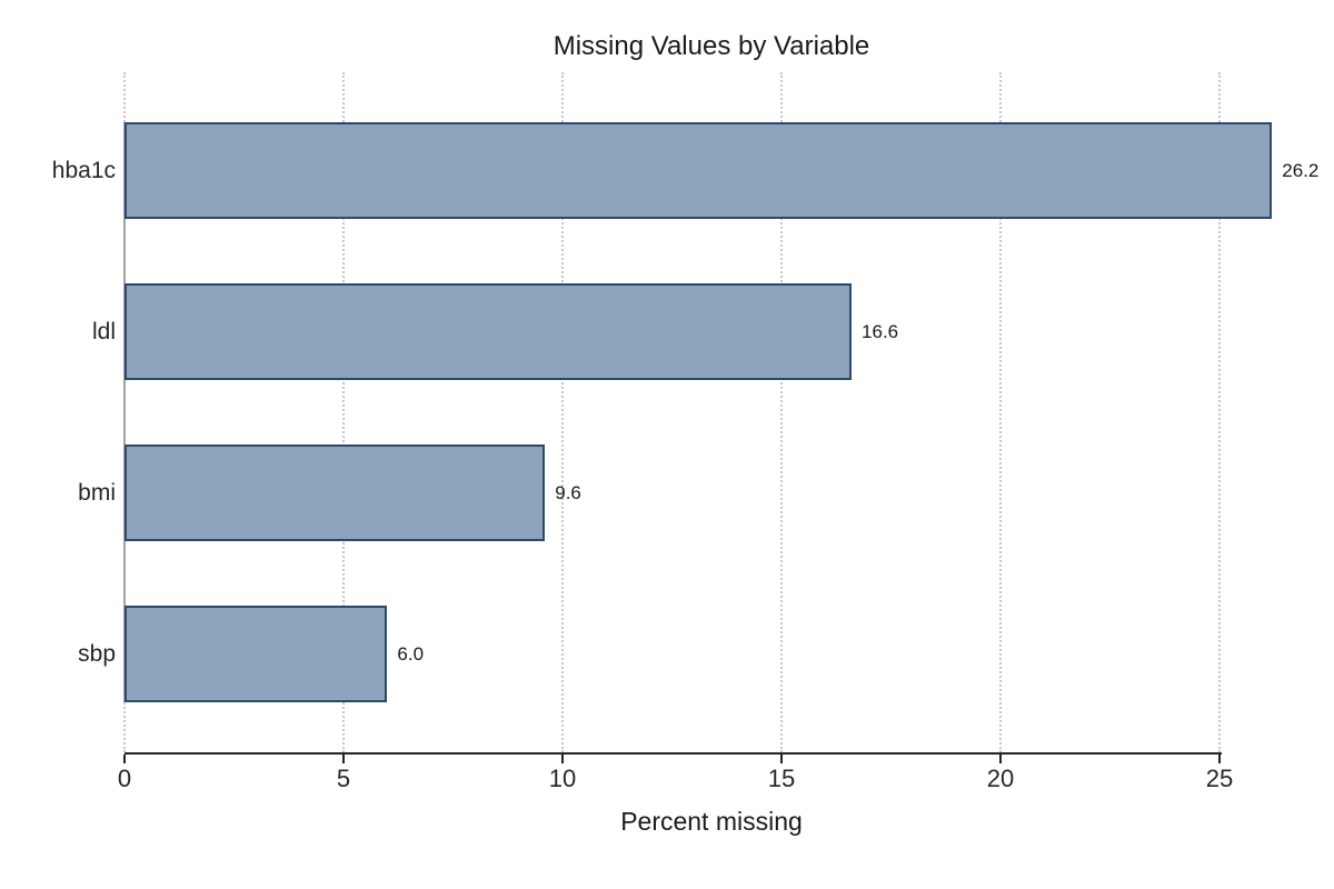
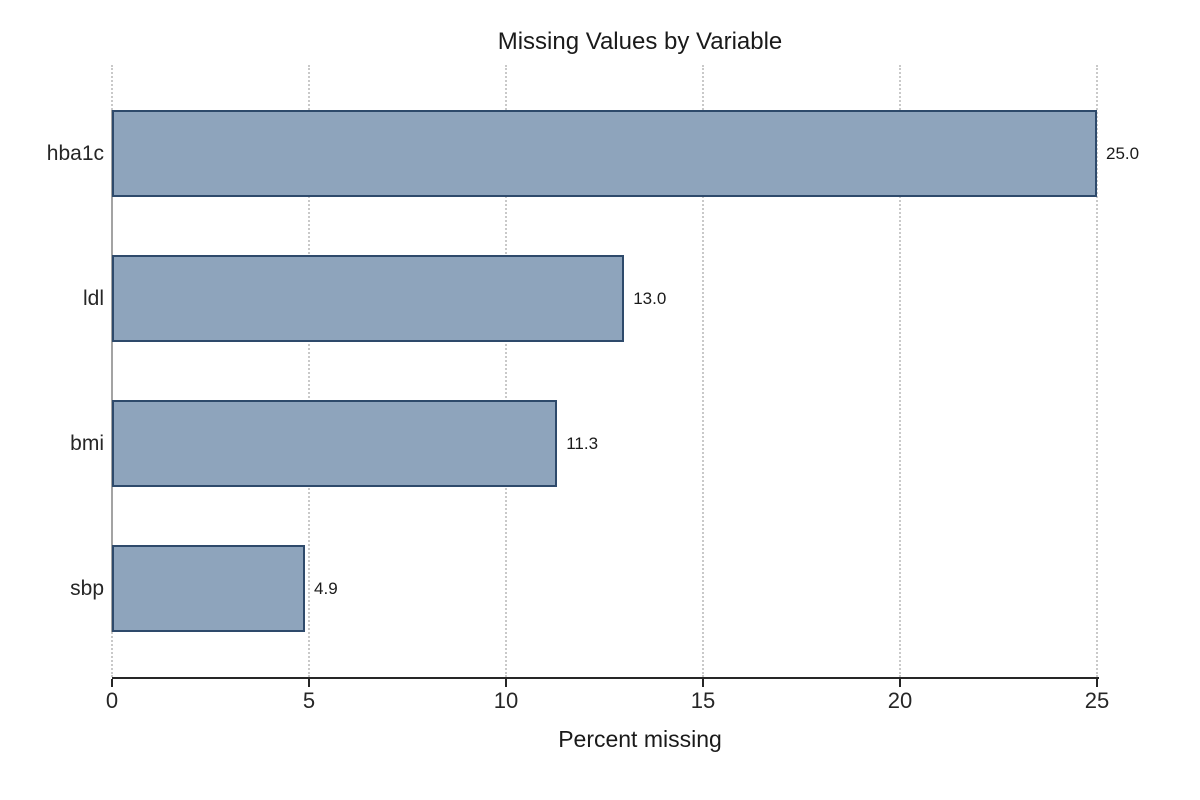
hba1c: 26.2 -> 25.0
ldl: 16.6 -> 13.0
bmi: 9.6 -> 11.3
sbp: 6.0 -> 4.9
